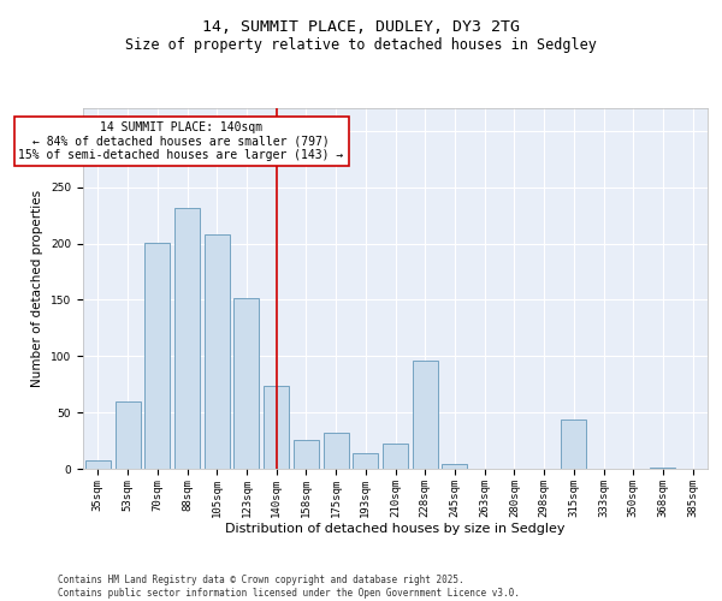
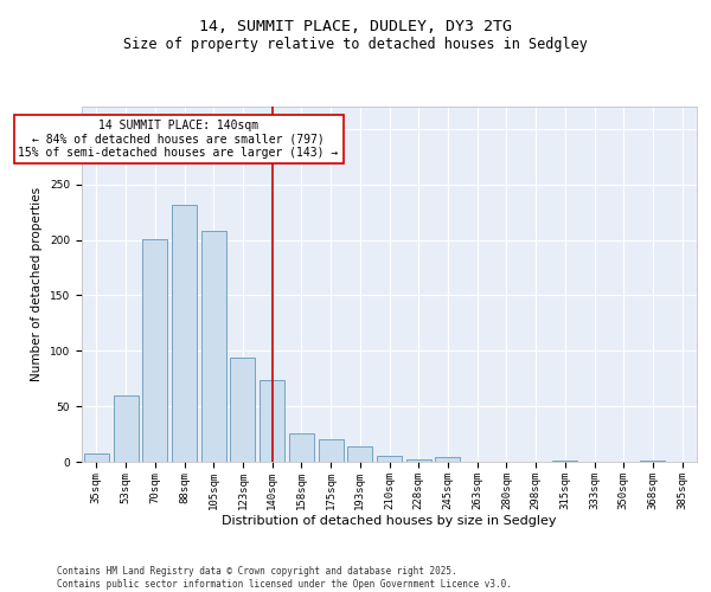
123sqm: 152 -> 94
175sqm: 32 -> 20
210sqm: 22 -> 5
228sqm: 96 -> 2
315sqm: 44 -> 1
